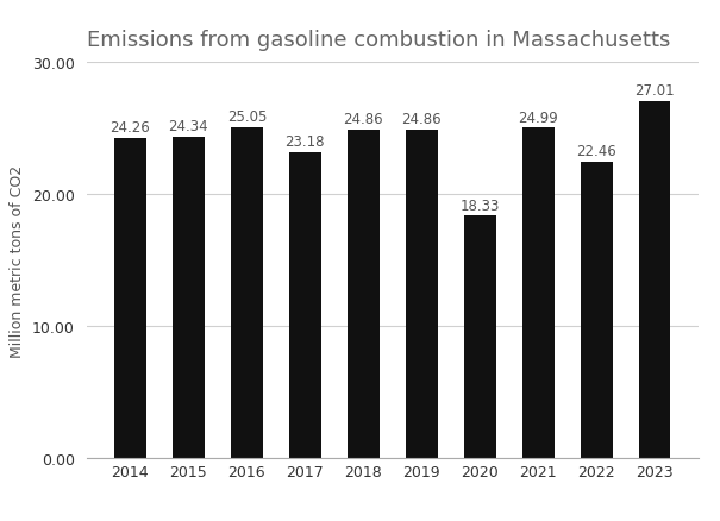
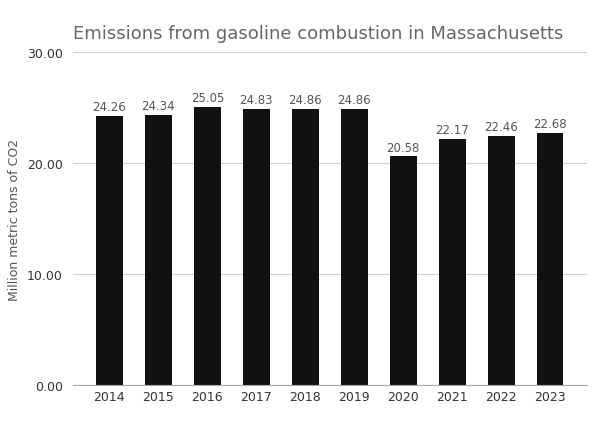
2017: 23.18 -> 24.83
2020: 18.33 -> 20.58
2021: 24.99 -> 22.17
2023: 27.01 -> 22.68
